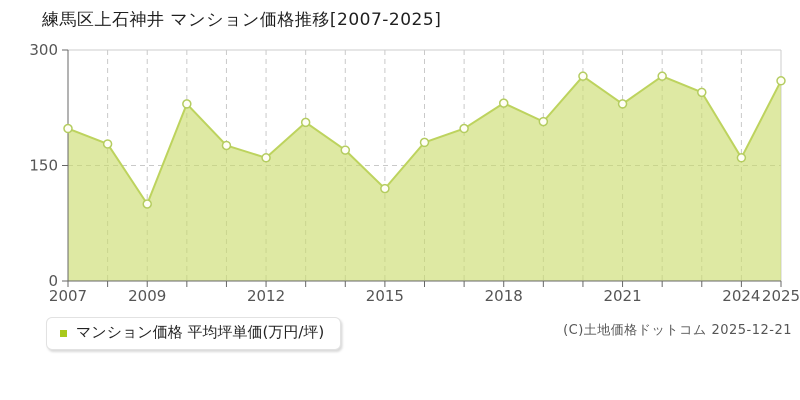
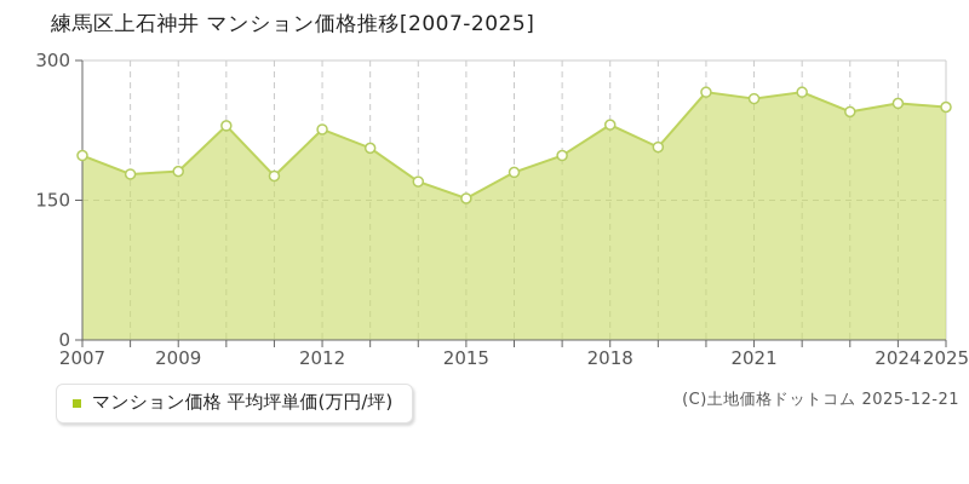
2009: 100 -> 180
2012: 160 -> 230
2015: 120 -> 150
2021: 230 -> 260
2024: 160 -> 250
2025: 260 -> 250
